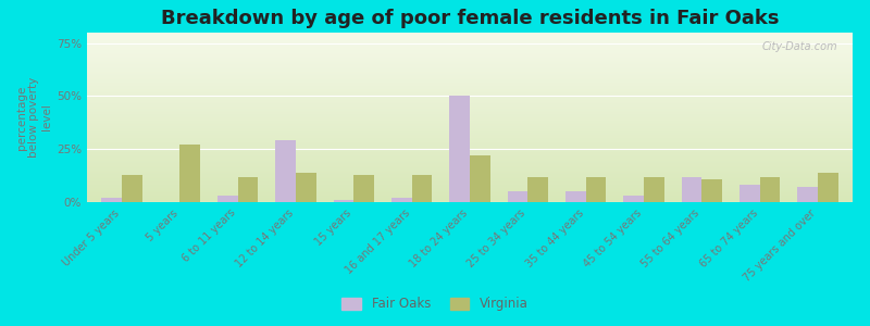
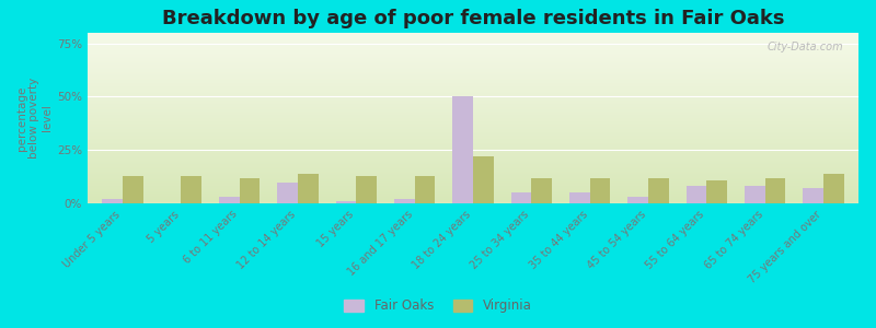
Virginia/5 years: 27% -> 13%
Fair Oaks/12 to 14 years: 29% -> 10%
Fair Oaks/55 to 64 years: 12% -> 8%
